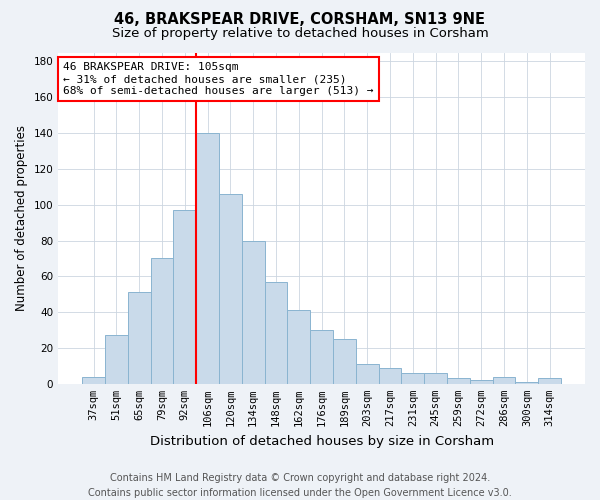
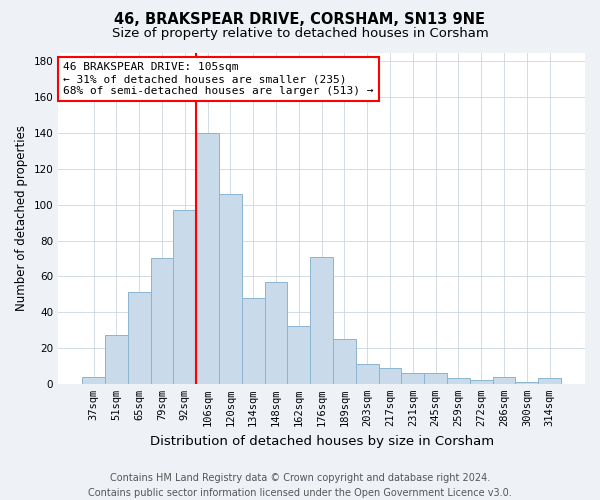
134sqm: 80 -> 48
162sqm: 41 -> 32
176sqm: 30 -> 71
